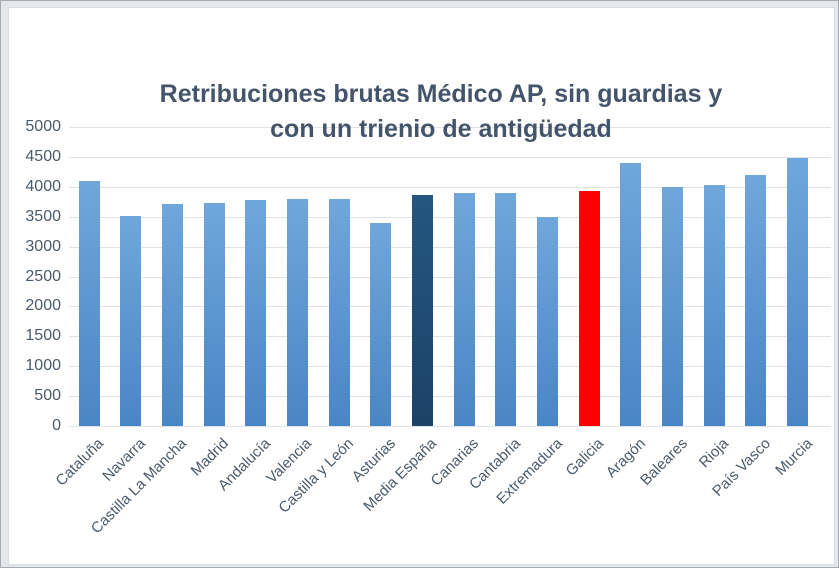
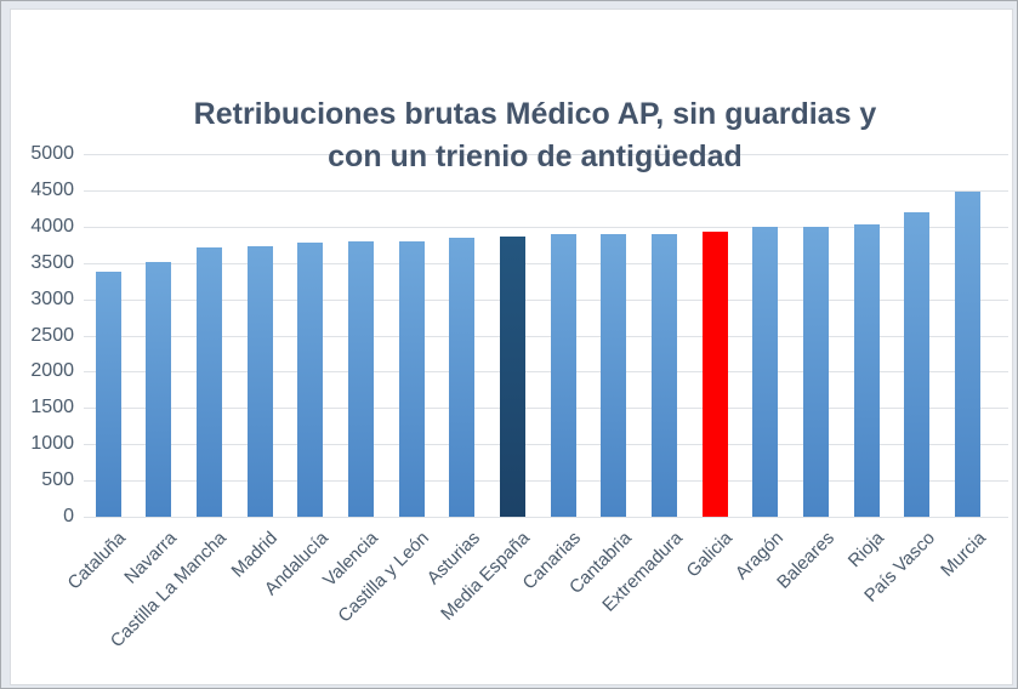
Cataluña: 4100 -> 3400
Asturias: 3400 -> 3800
Extremadura: 3500 -> 3900
Aragón: 4400 -> 4000
